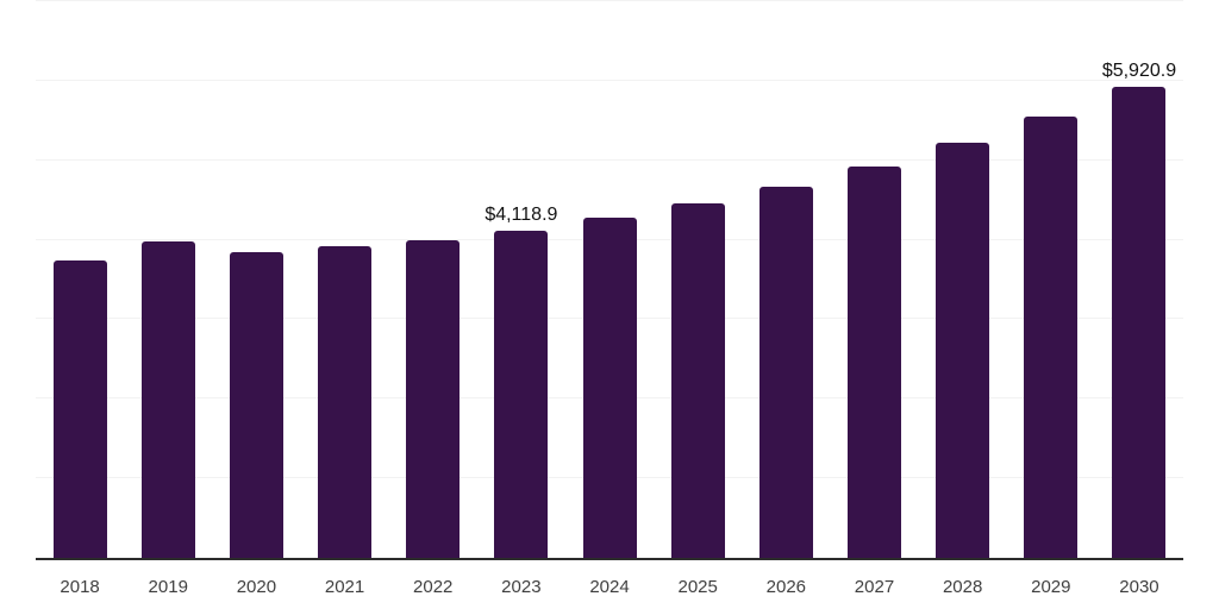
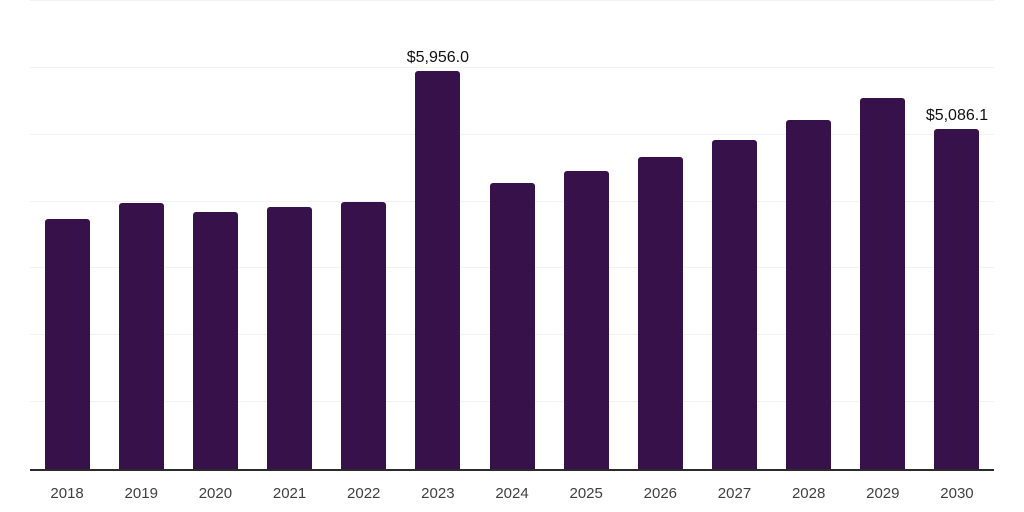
2023: $4,118.9 -> $5,956.0
2030: $5,920.9 -> $5,086.1
